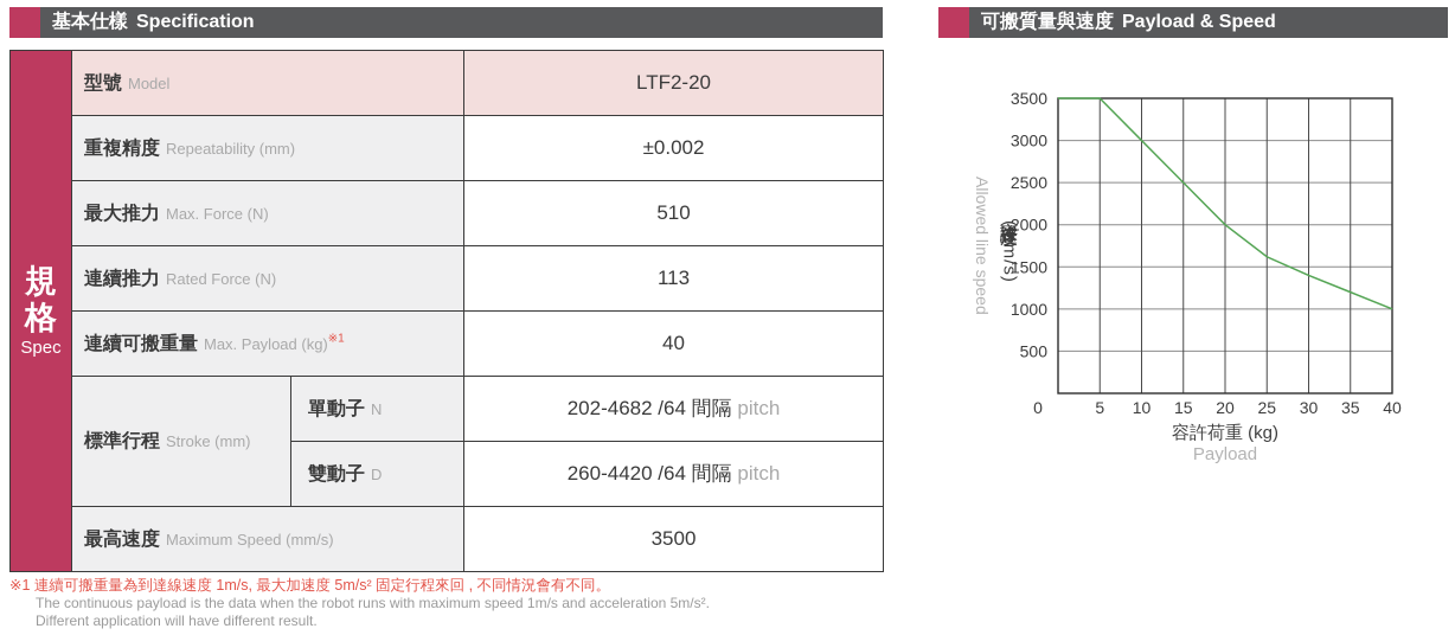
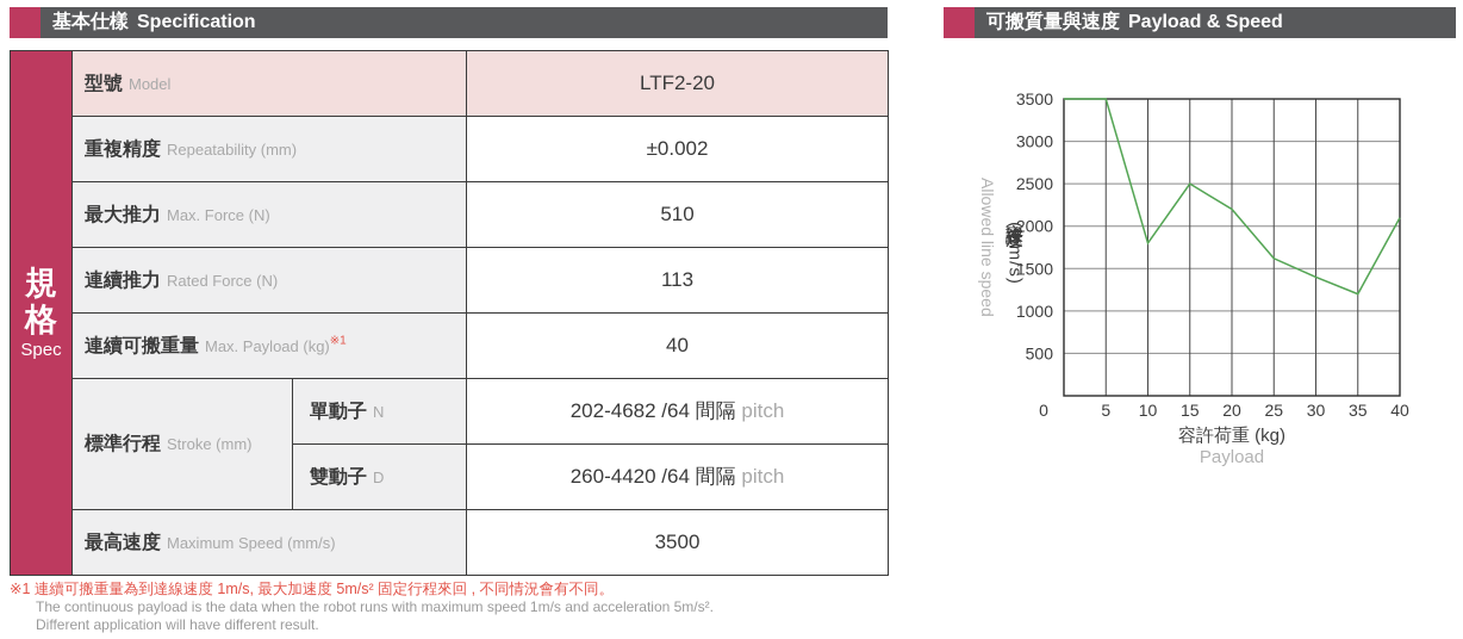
10: 3000 -> 1800
20: 2000 -> 2200
40: 1000 -> 2100
